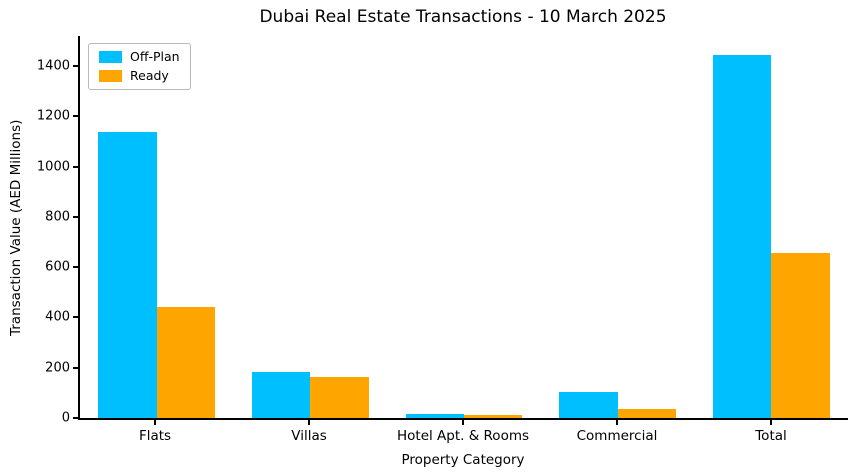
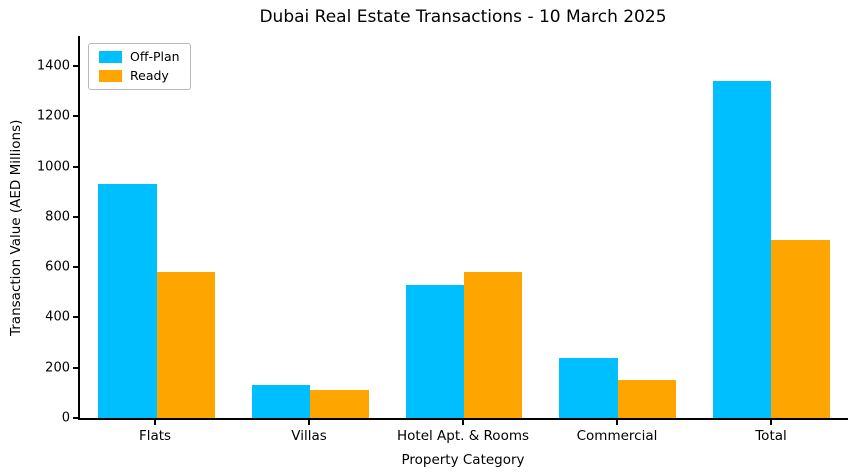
Off-Plan/Flats: 1140 -> 930
Ready/Flats: 440 -> 580
Off-Plan/Villas: 180 -> 130
Ready/Villas: 160 -> 110
Off-Plan/Hotel Apt. & Rooms: 20 -> 530
Ready/Hotel Apt. & Rooms: 10 -> 580
Off-Plan/Commercial: 100 -> 240
Ready/Commercial: 40 -> 150
Off-Plan/Total: 1440 -> 1340
Ready/Total: 660 -> 710
